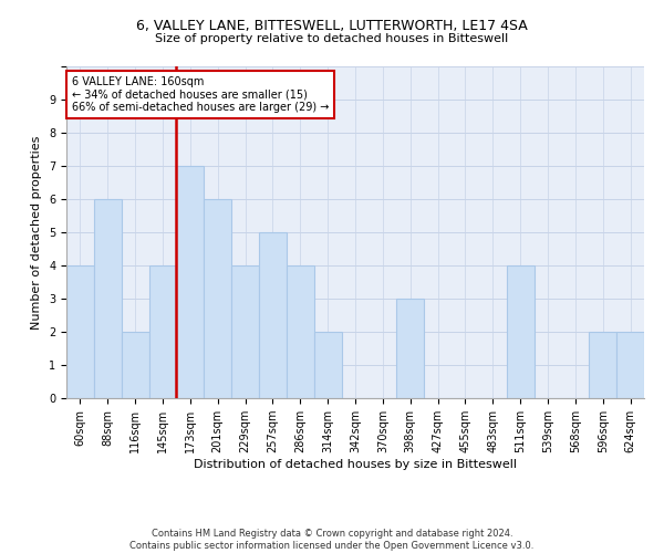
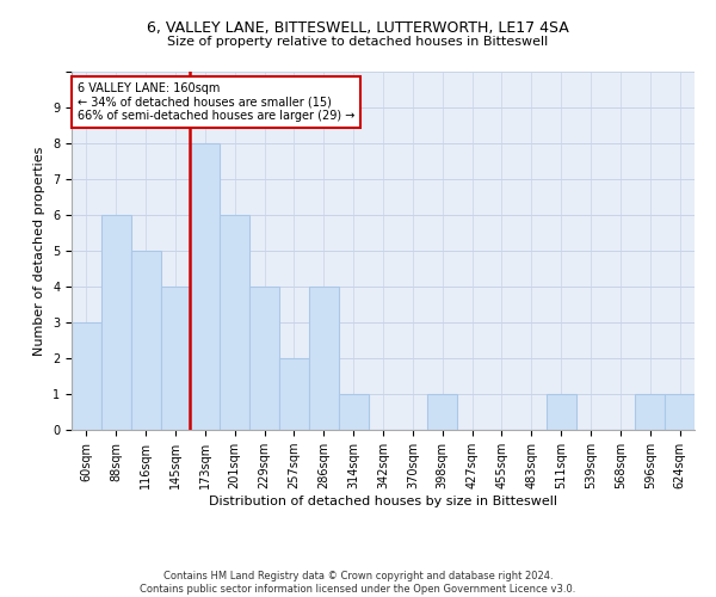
60sqm: 4 -> 3
116sqm: 2 -> 5
173sqm: 7 -> 8
257sqm: 5 -> 2
314sqm: 2 -> 1
398sqm: 3 -> 1
511sqm: 4 -> 1
596sqm: 2 -> 1
624sqm: 2 -> 1
